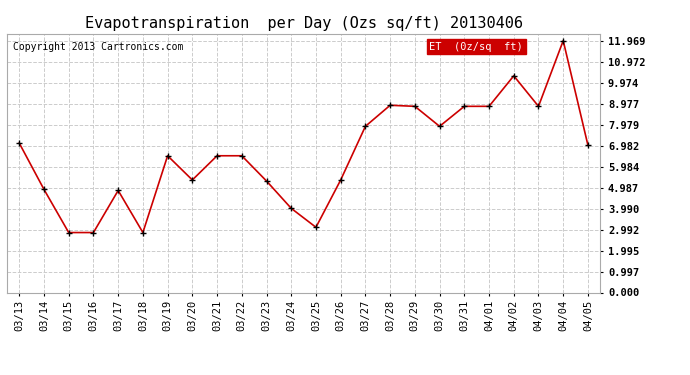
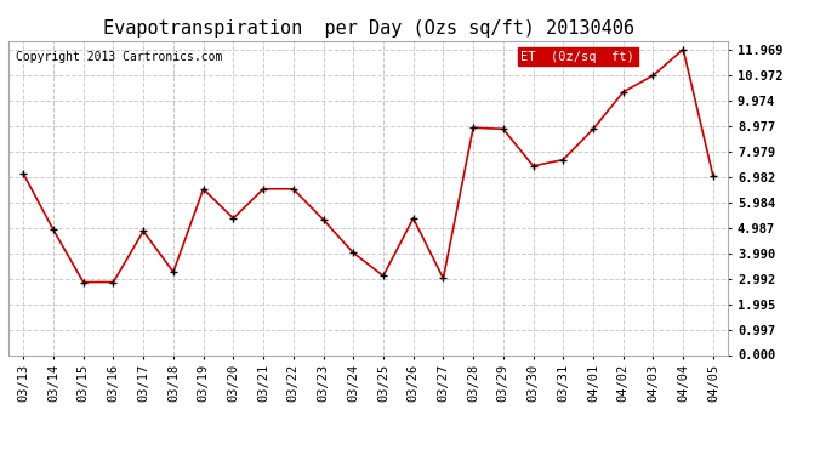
03/18: 2.85 -> 3.25
03/27: 7.90 -> 3.00
03/30: 7.90 -> 7.40
03/31: 8.85 -> 7.65
04/03: 8.85 -> 10.95
